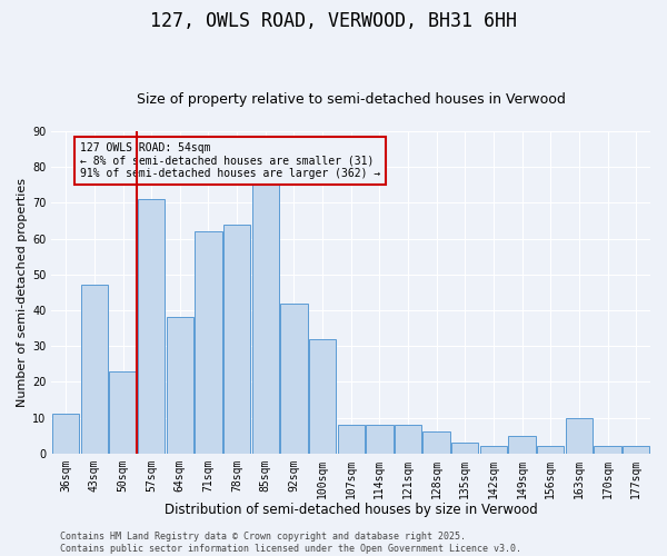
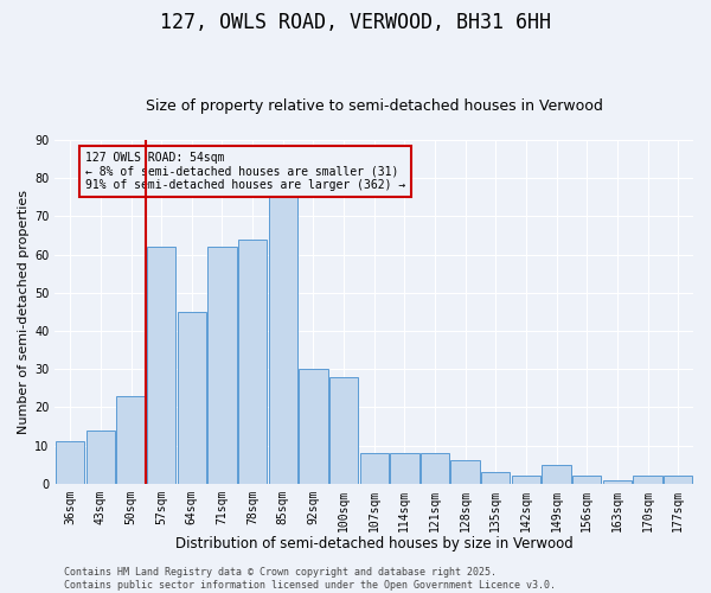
43sqm: 47 -> 14
57sqm: 71 -> 62
64sqm: 38 -> 45
92sqm: 42 -> 30
100sqm: 32 -> 28
163sqm: 10 -> 1
